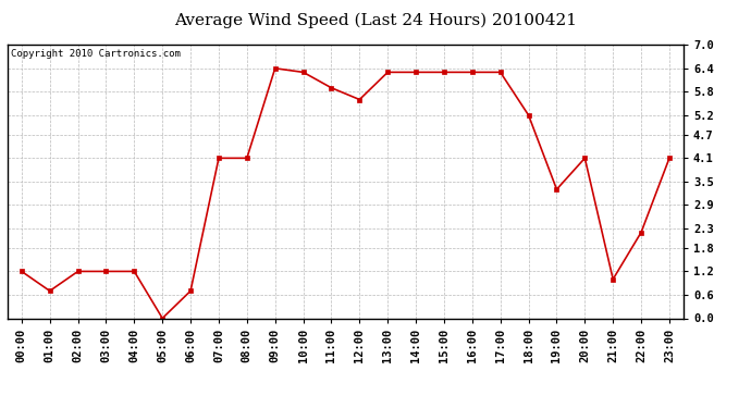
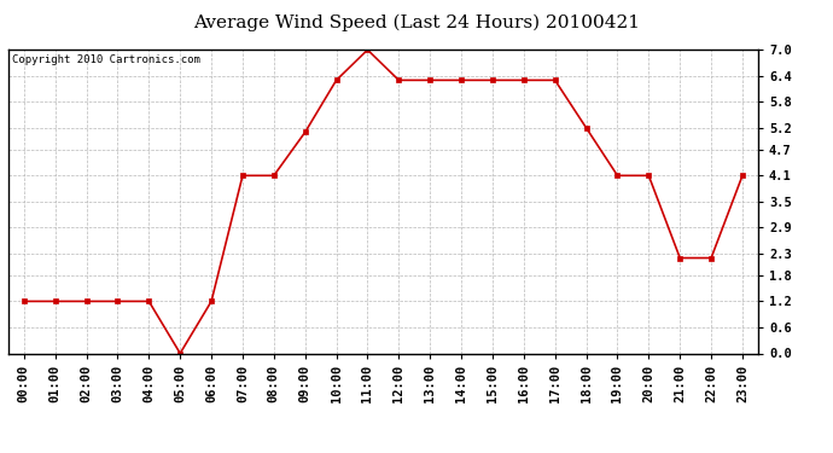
01:00: 0.7 -> 1.2
06:00: 0.7 -> 1.2
09:00: 6.4 -> 5.1
11:00: 5.9 -> 7.0
12:00: 5.6 -> 6.3
19:00: 3.3 -> 4.1
21:00: 1.0 -> 2.2
